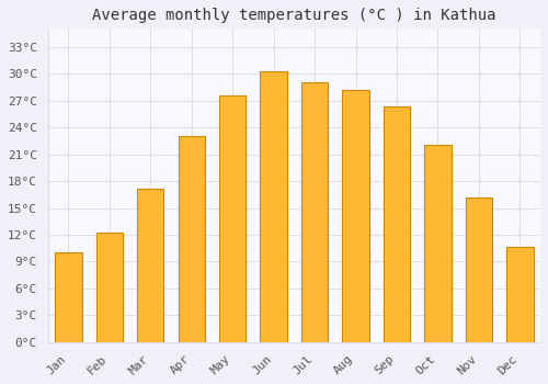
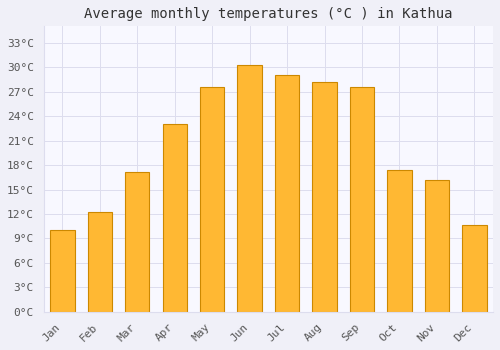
Sep: 26.3°C -> 27.6°C
Oct: 22.0°C -> 17.4°C
